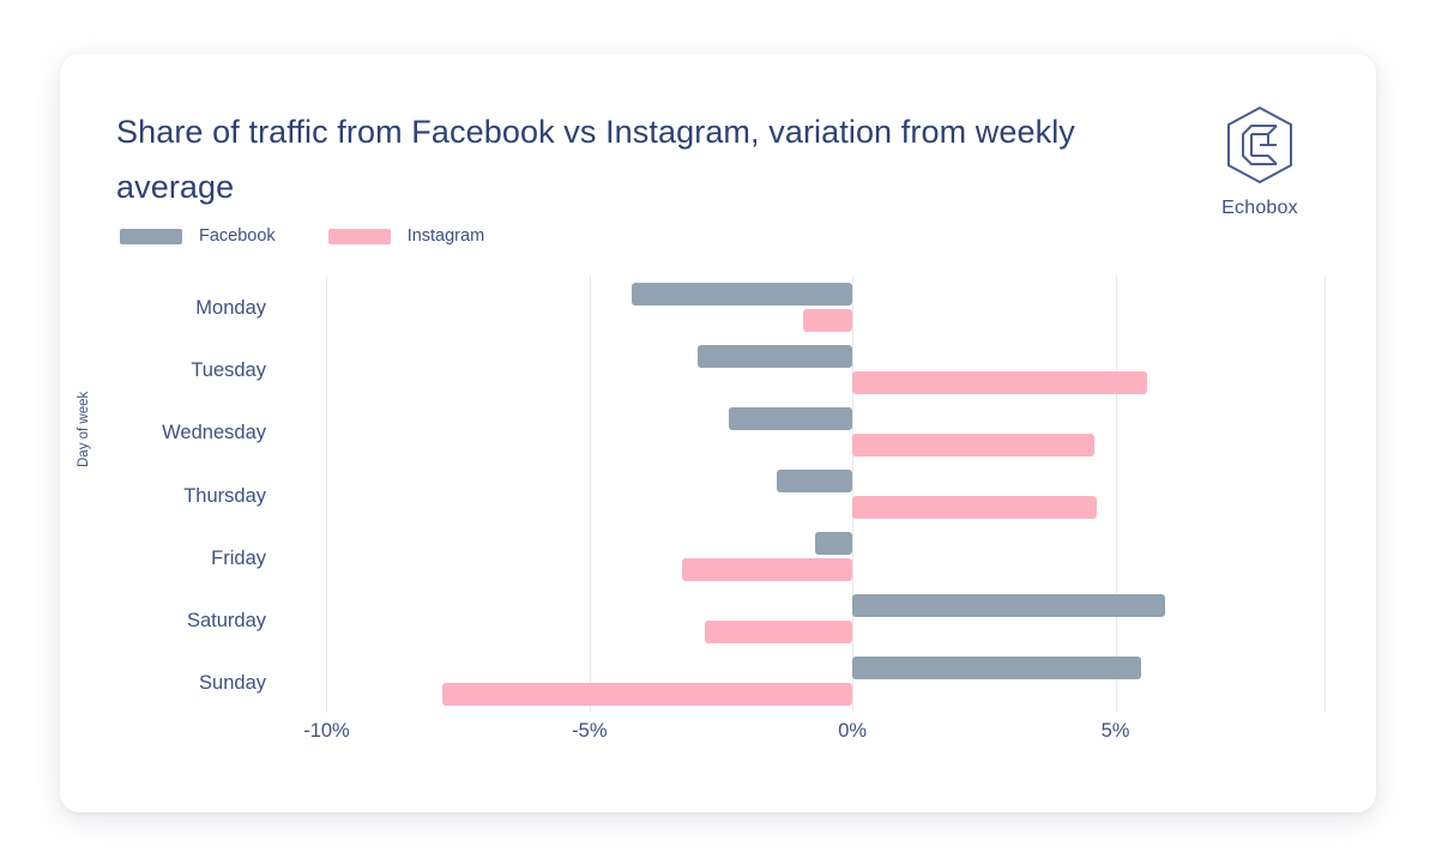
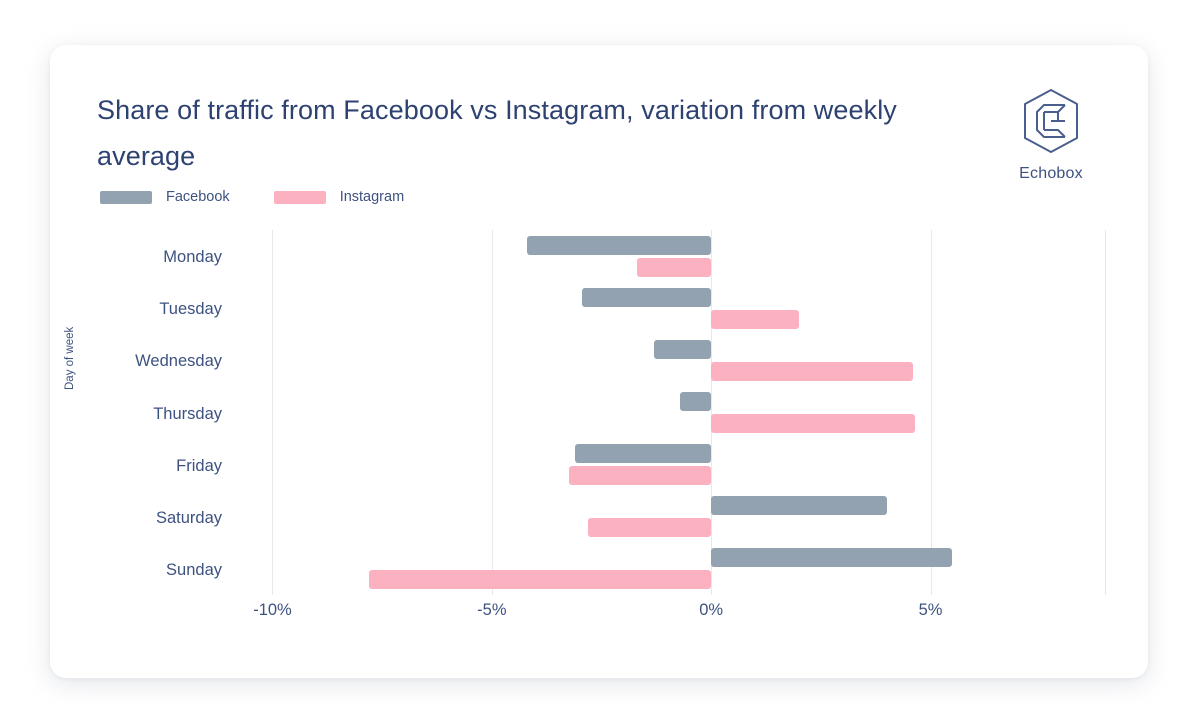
Instagram/Monday: -0.9% -> -1.7%
Instagram/Tuesday: 5.6% -> 2.0%
Facebook/Wednesday: -2.4% -> -1.3%
Facebook/Thursday: -1.4% -> -0.7%
Facebook/Friday: -0.7% -> -3.1%
Facebook/Saturday: 6.0% -> 4.0%
